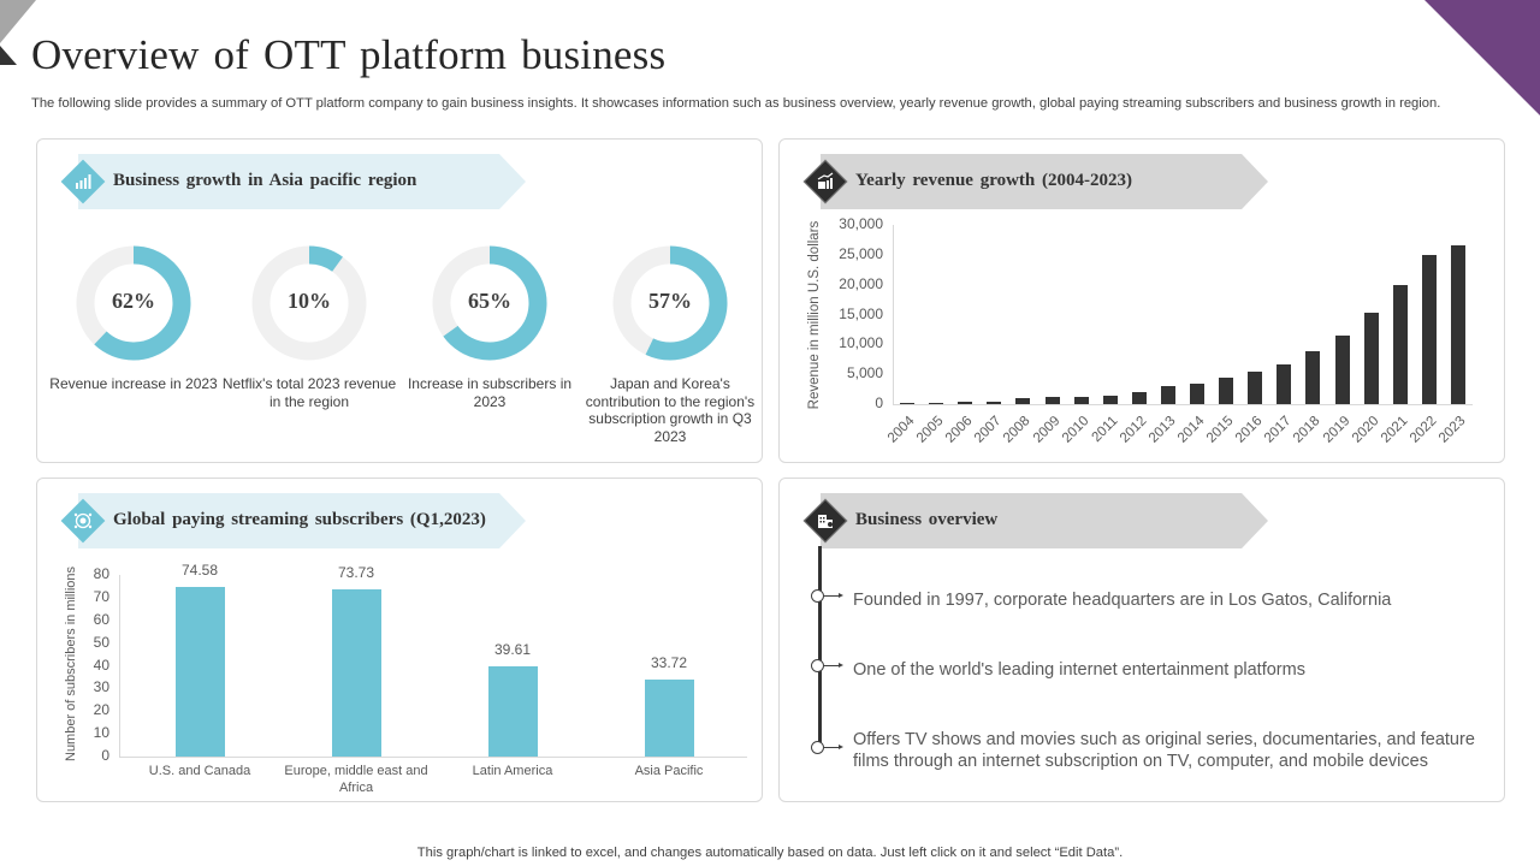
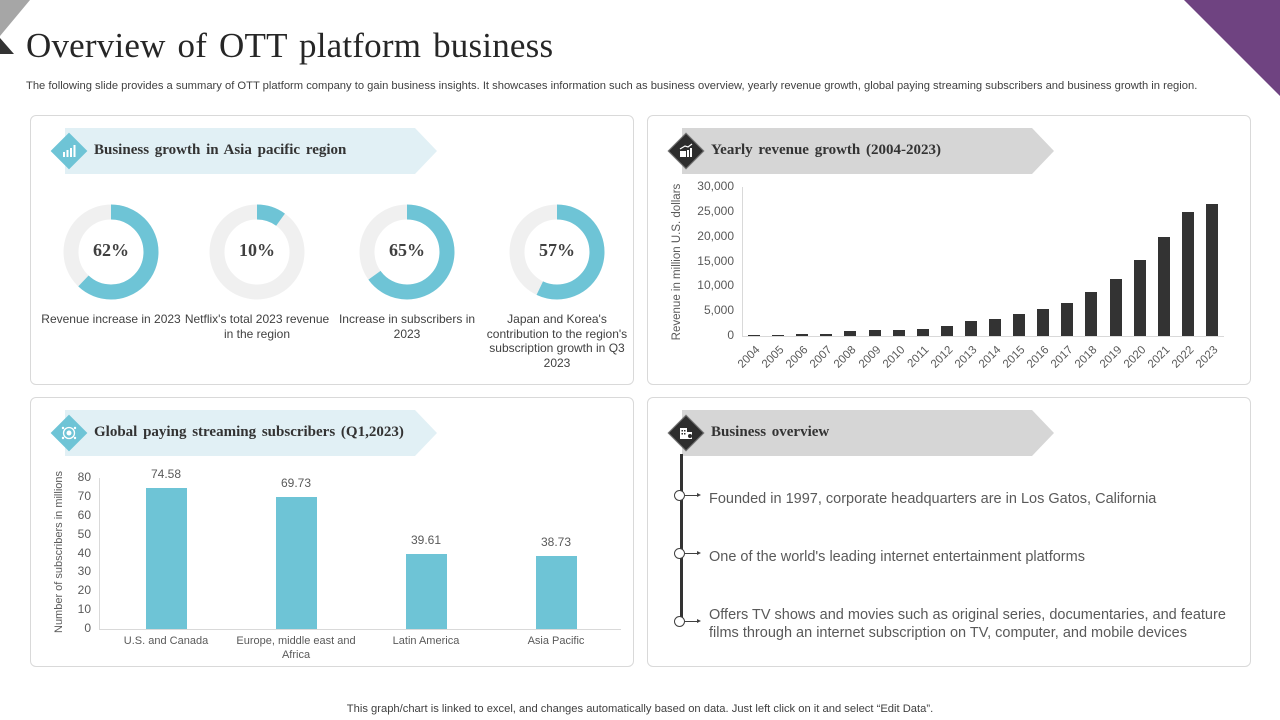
Global paying streaming subscribers (Q1,2023)/Europe, middle east and Africa: 73.73 -> 69.73
Global paying streaming subscribers (Q1,2023)/Asia Pacific: 33.72 -> 38.73
